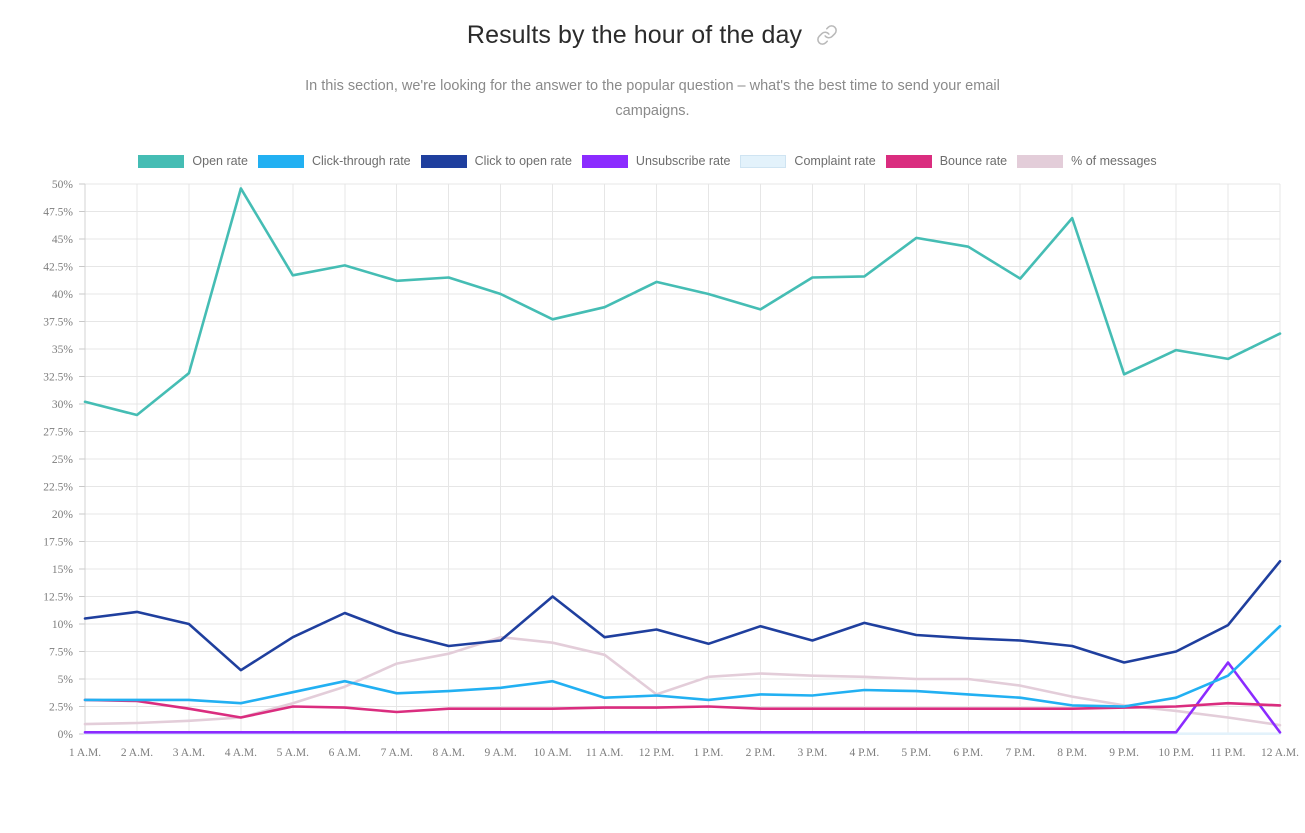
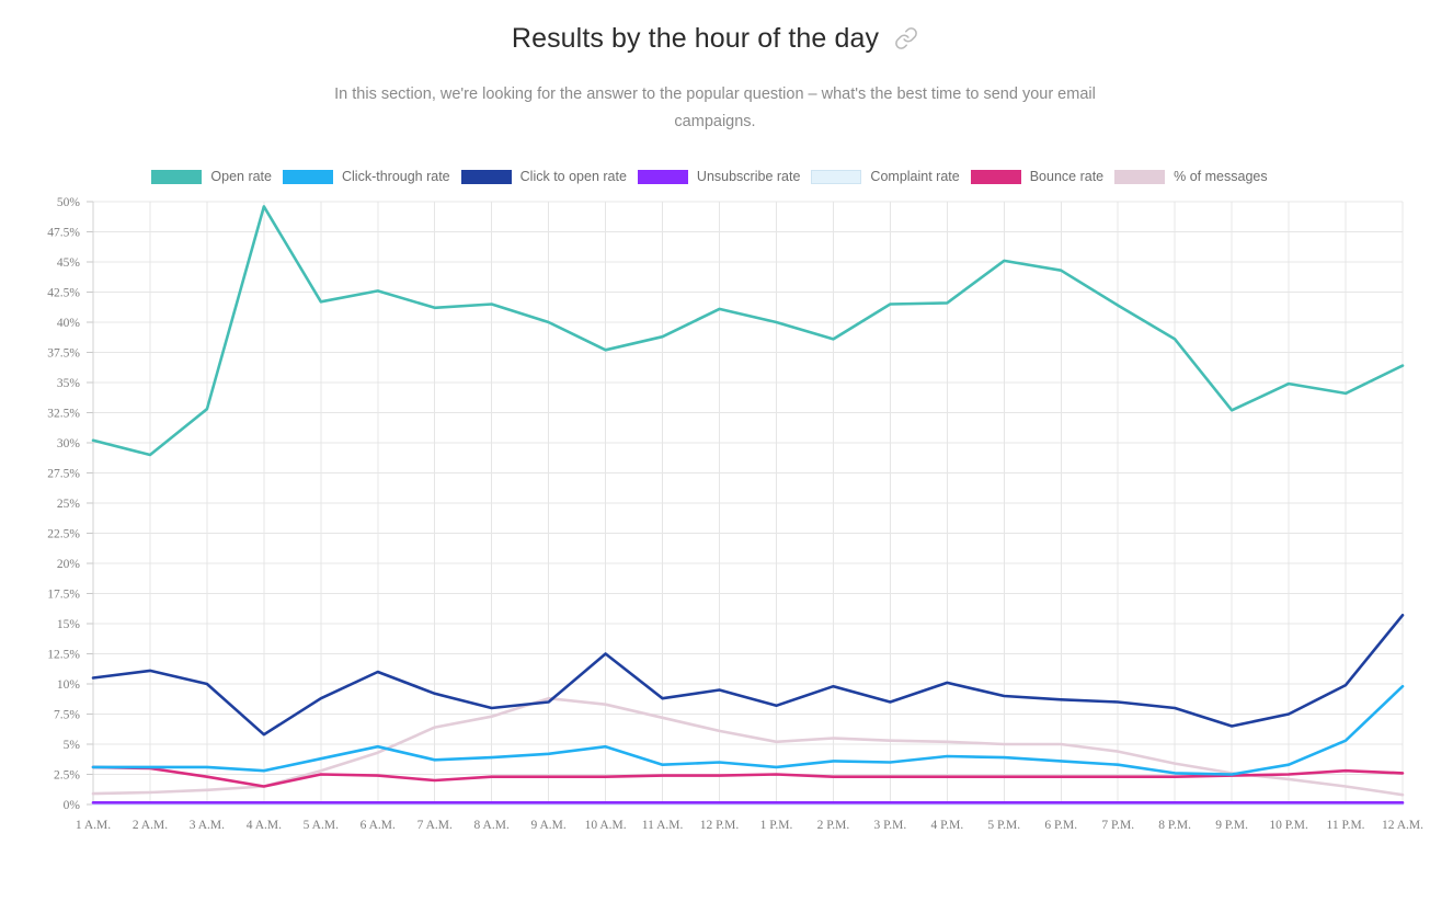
% of messages/12 P.M.: 3.6% -> 6.1%
Open rate/8 P.M.: 46.9% -> 38.6%
Unsubscribe rate/11 P.M.: 6.5% -> 0.1%
